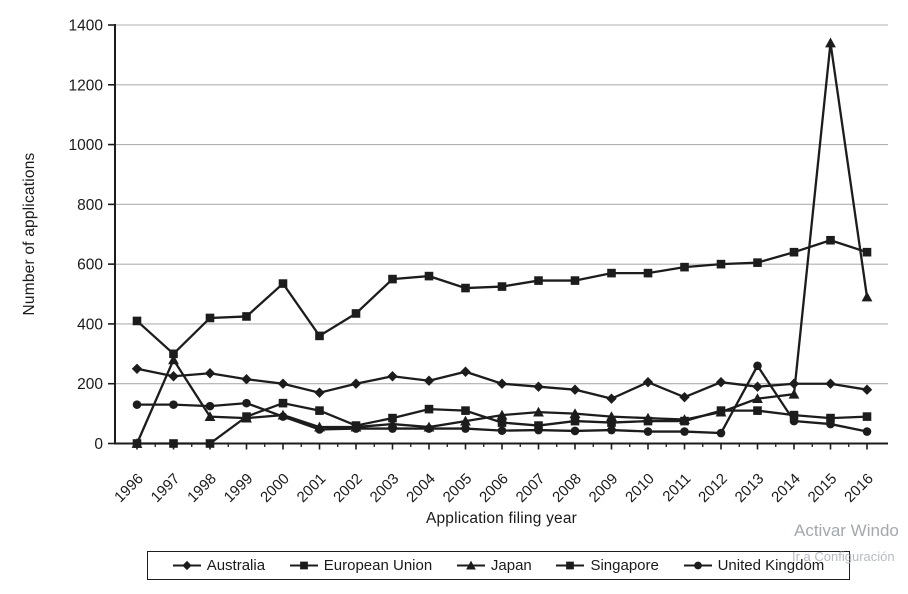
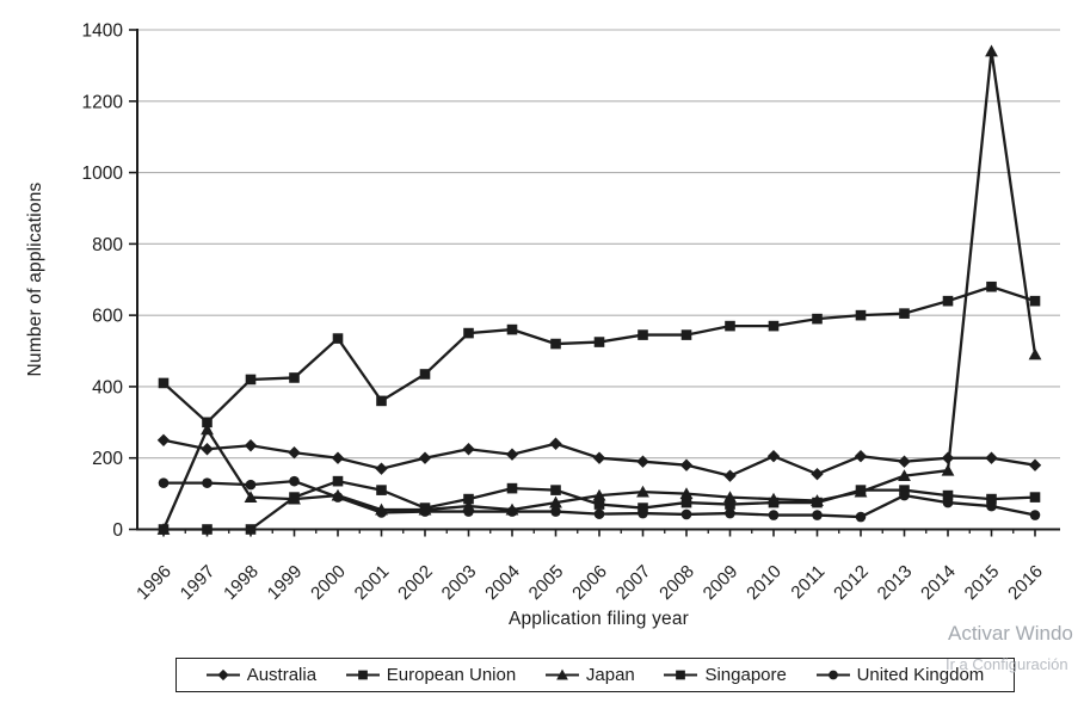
United Kingdom/2013: 260 -> 100
